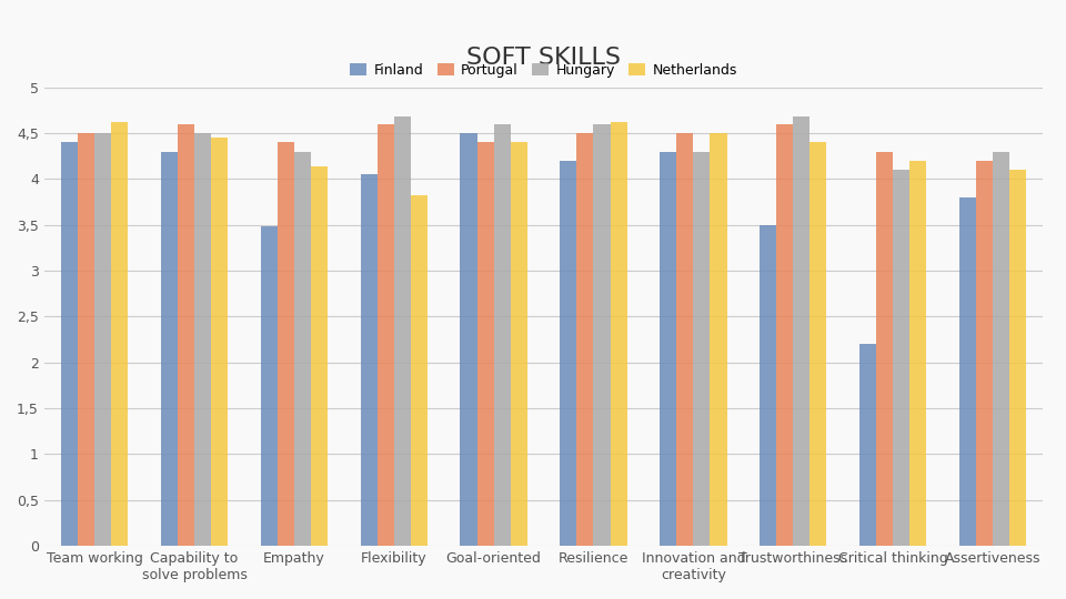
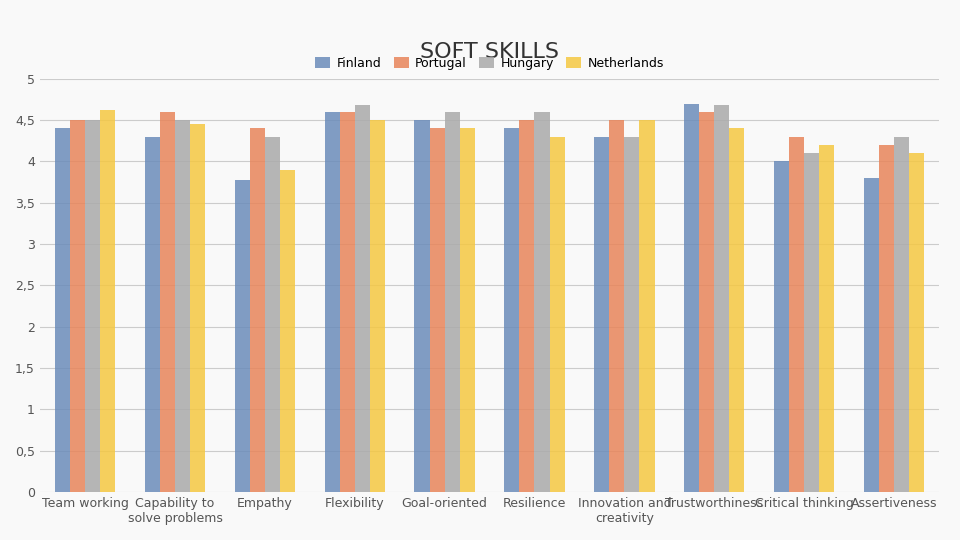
Finland/Empathy: 3,48 -> 3,78
Netherlands/Empathy: 4,14 -> 3,90
Finland/Flexibility: 4,06 -> 4,60
Netherlands/Flexibility: 3,82 -> 4,50
Finland/Resilience: 4,20 -> 4,40
Netherlands/Resilience: 4,62 -> 4,30
Finland/Trustworthiness: 3,50 -> 4,70
Finland/Critical thinking: 2,20 -> 4,00
